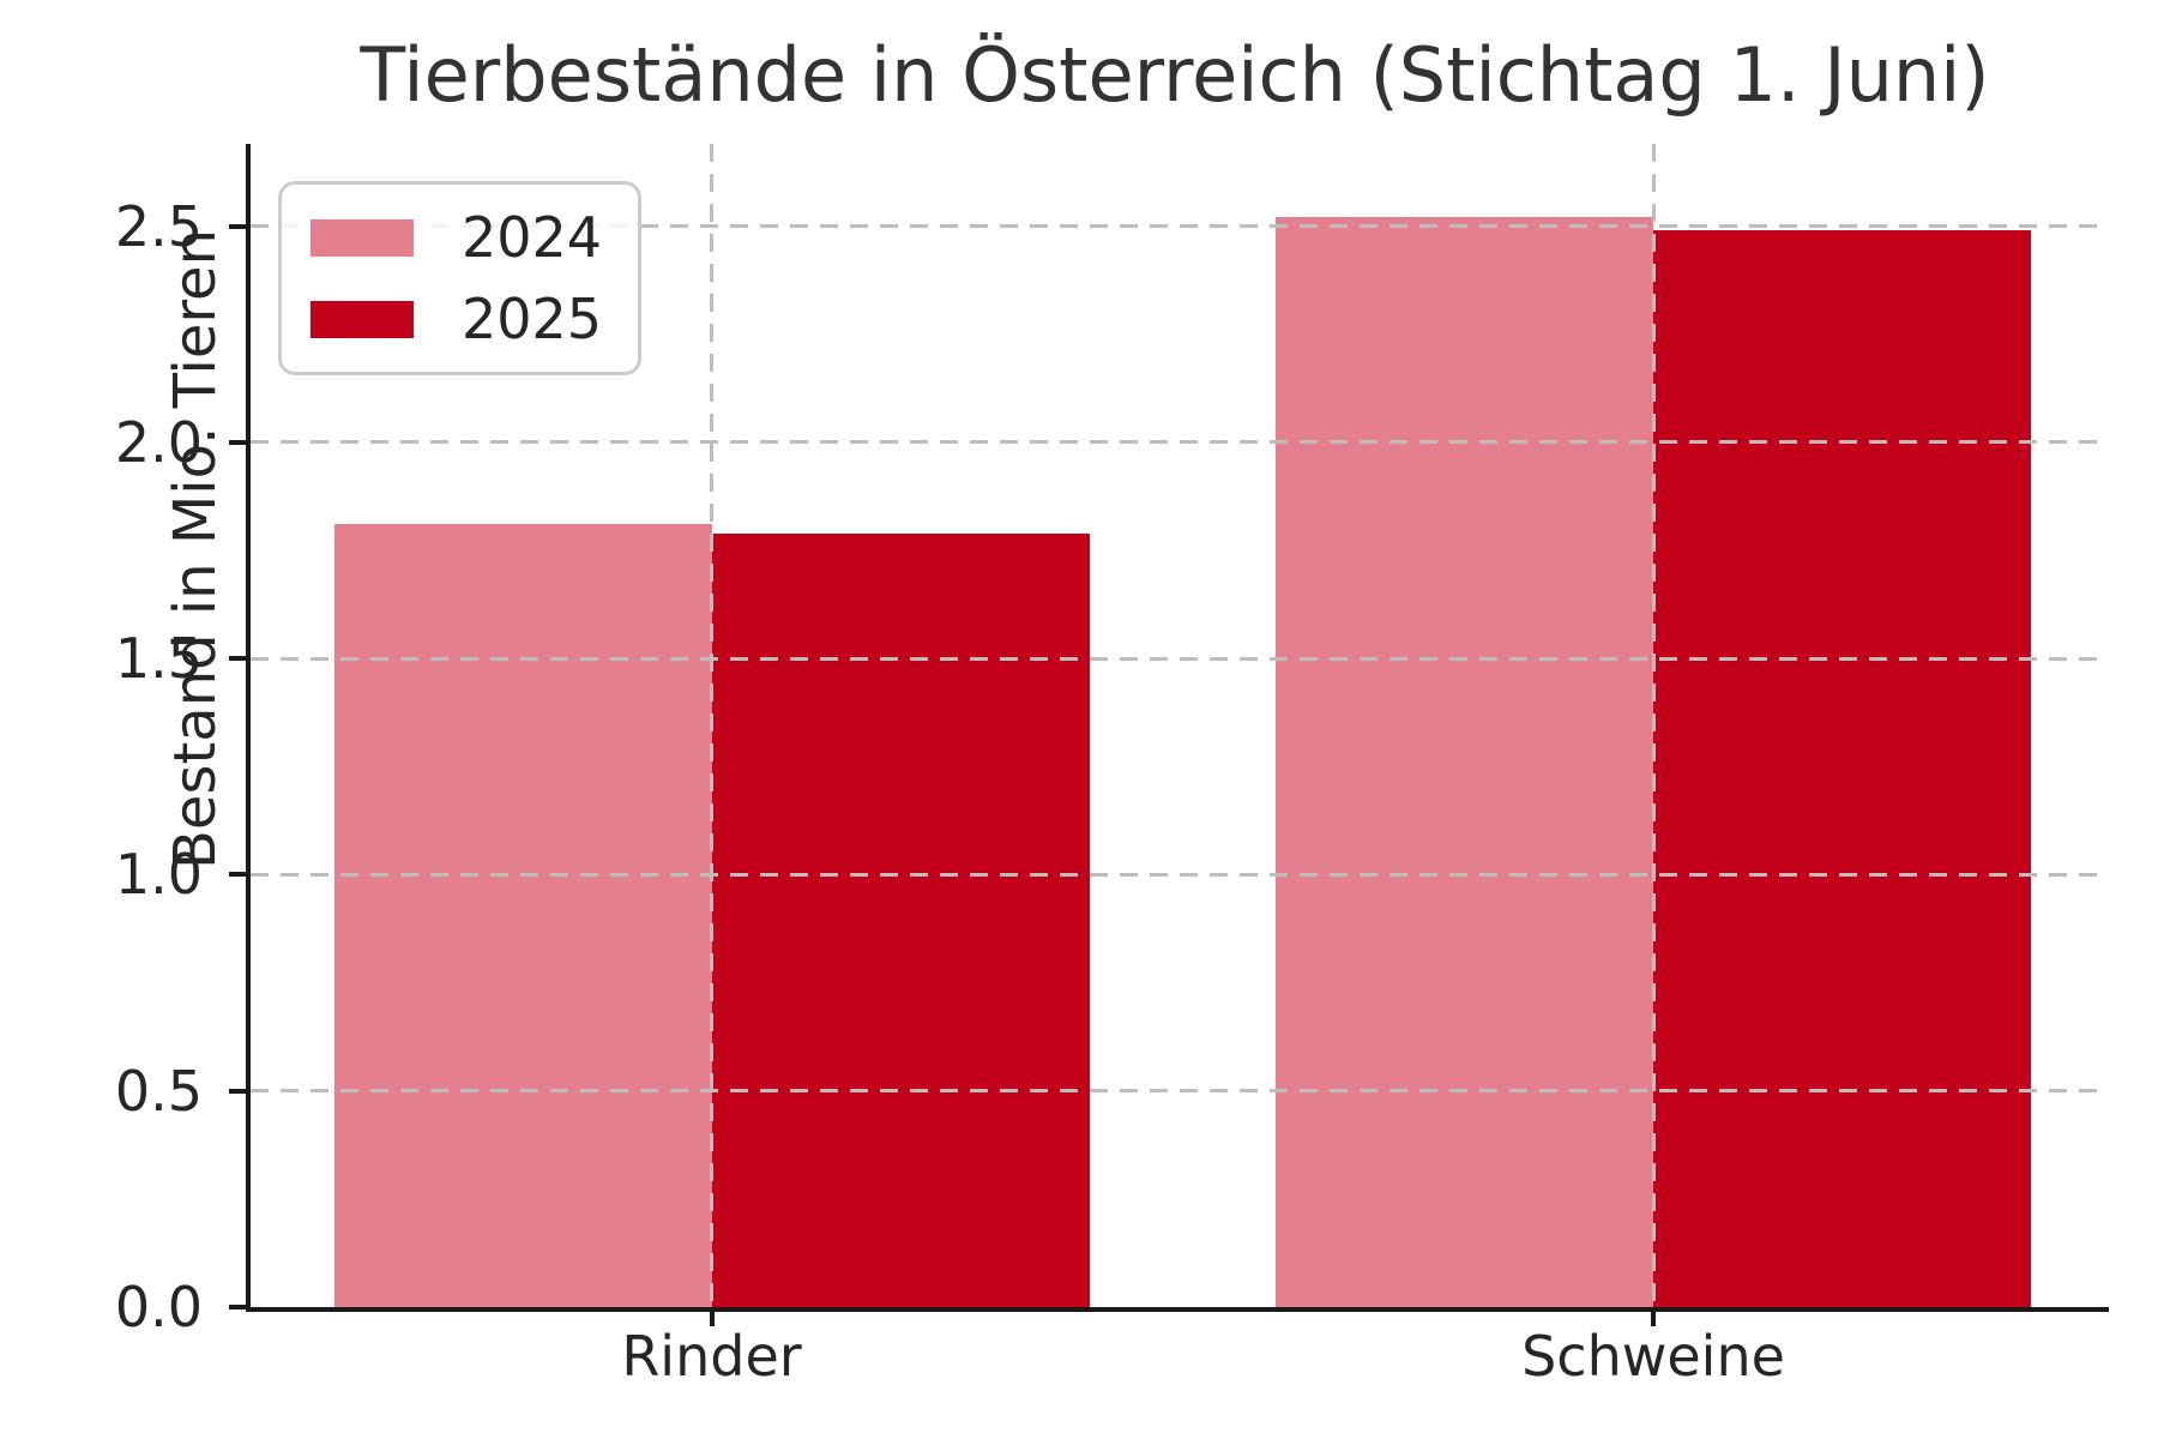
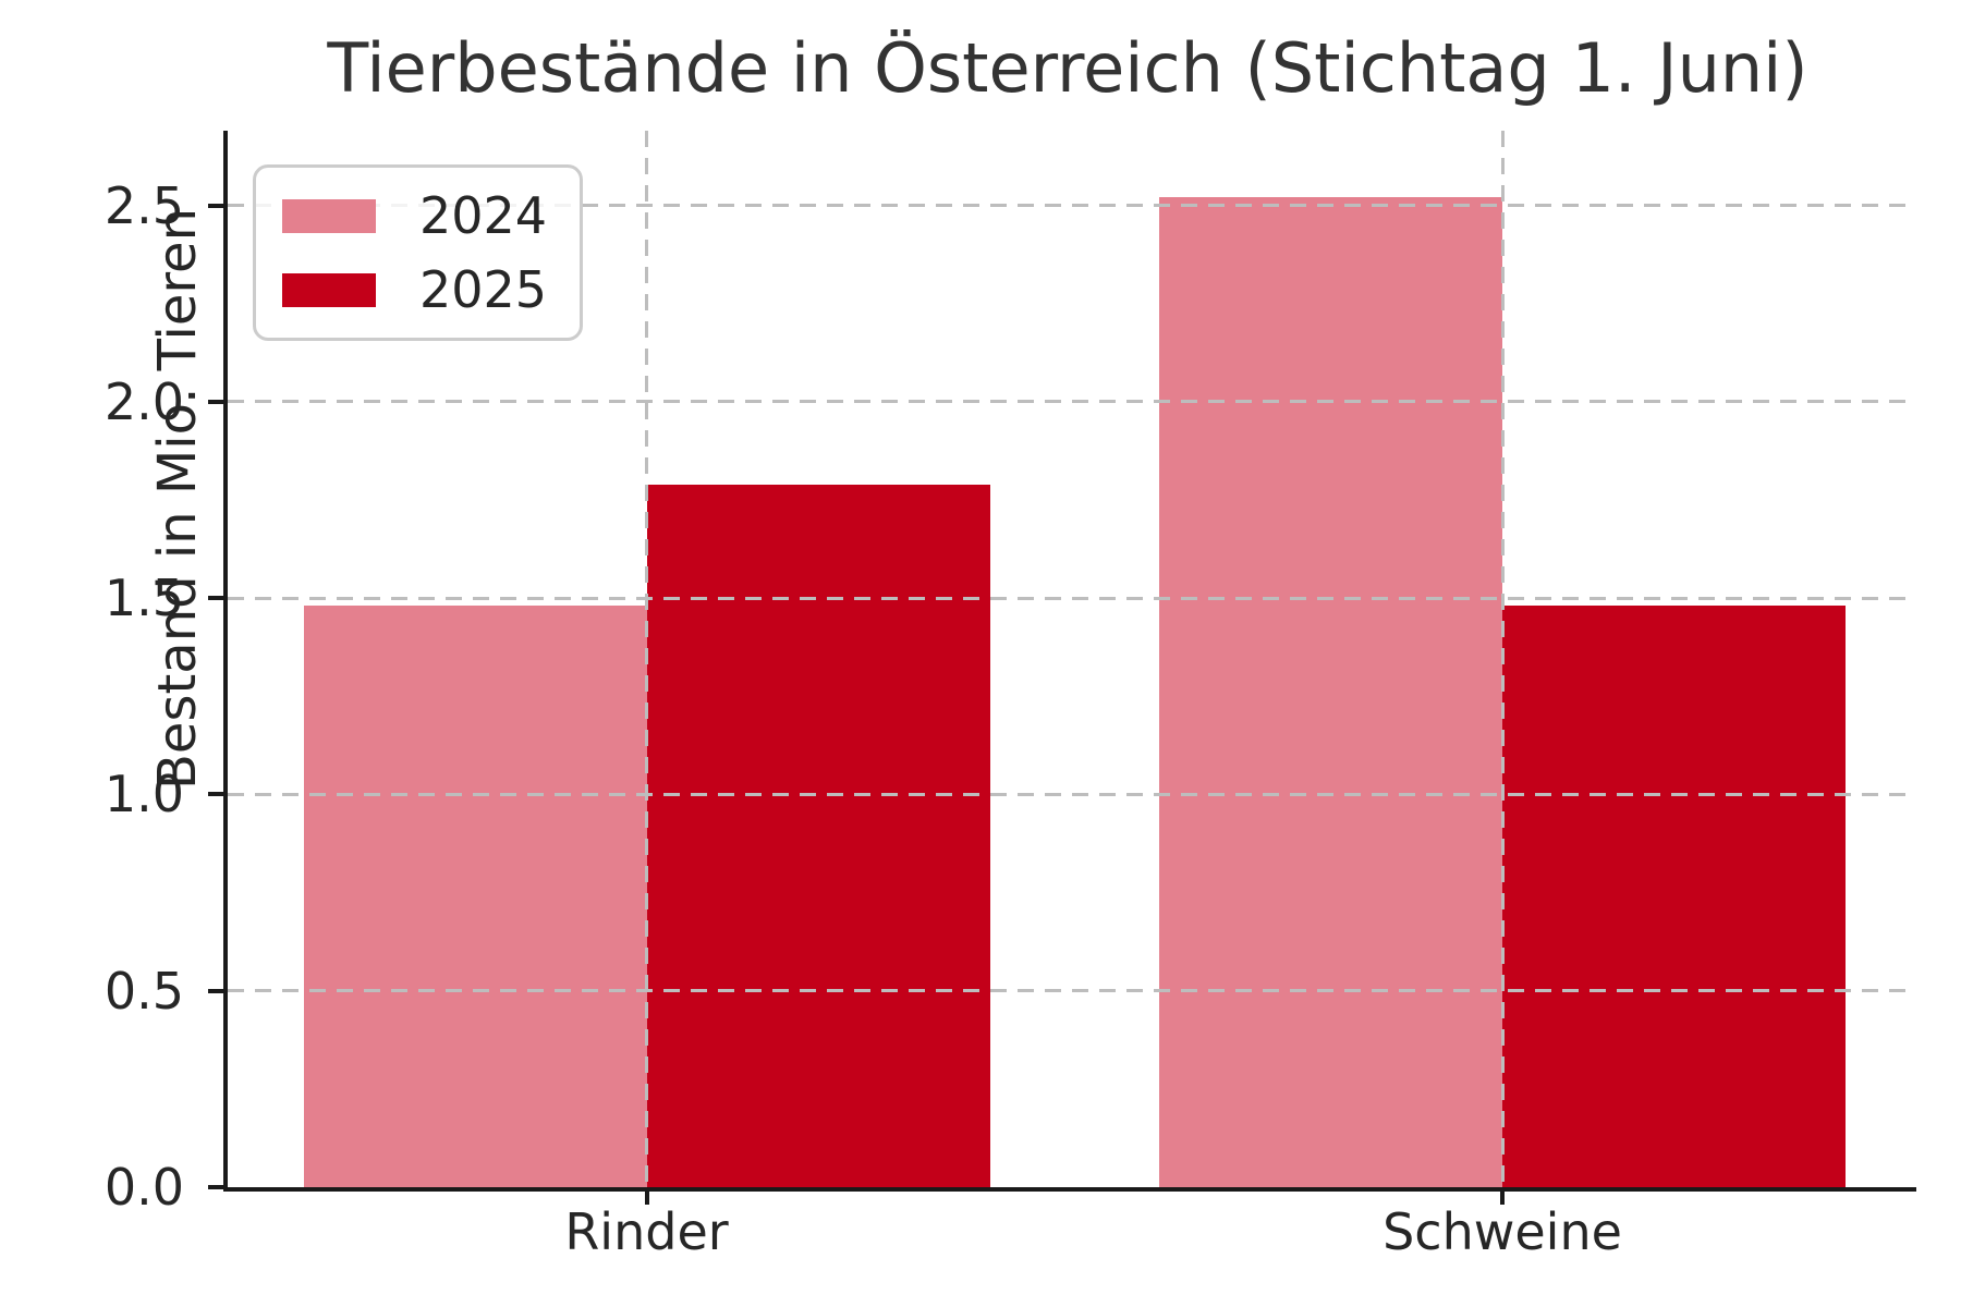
2024/Rinder: 1.81 -> 1.48
2025/Schweine: 2.49 -> 1.48
